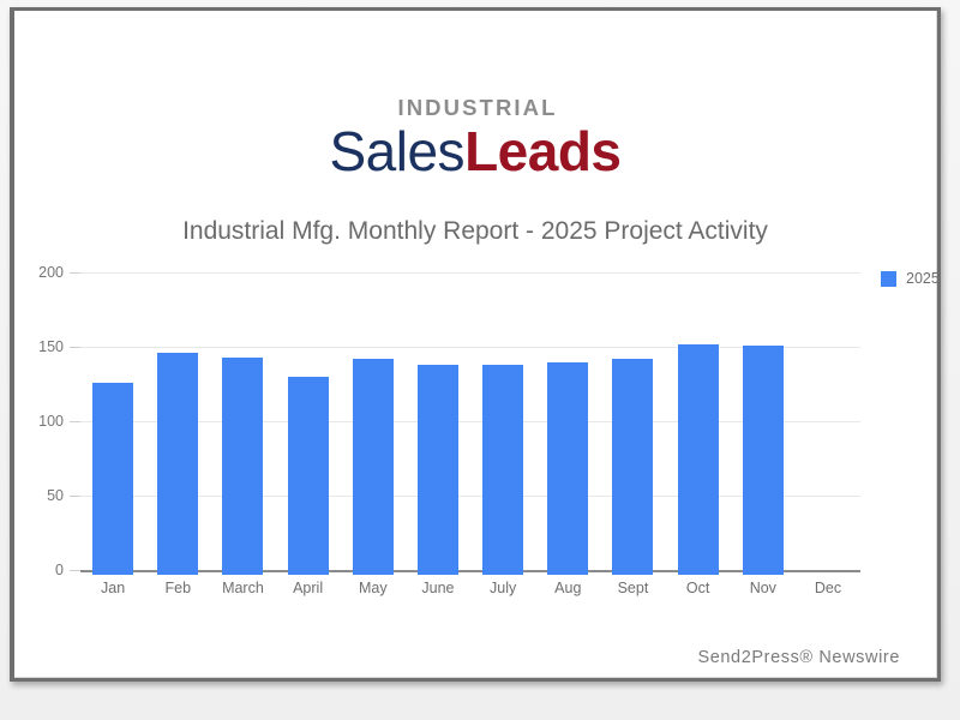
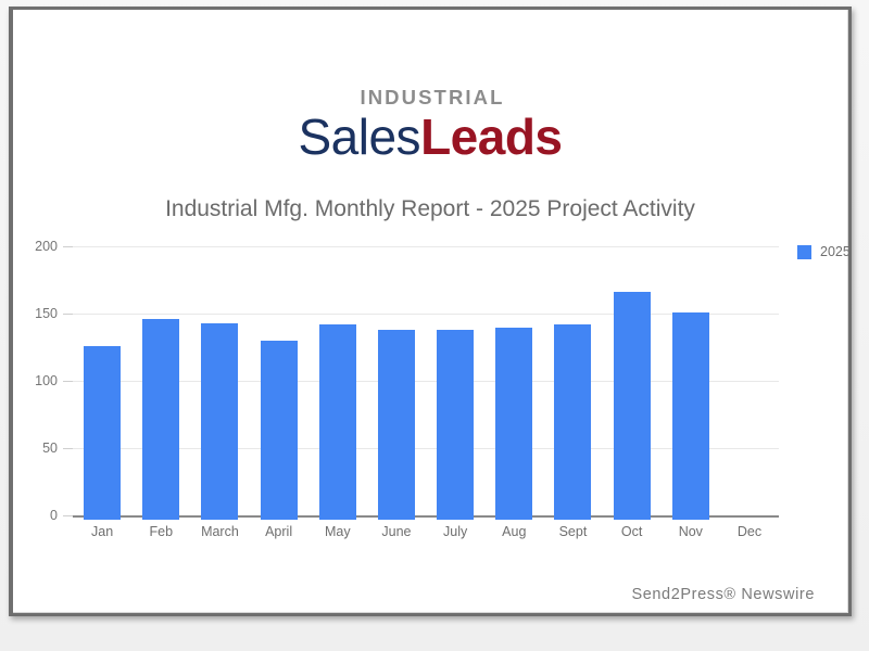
Oct: 155 -> 169
